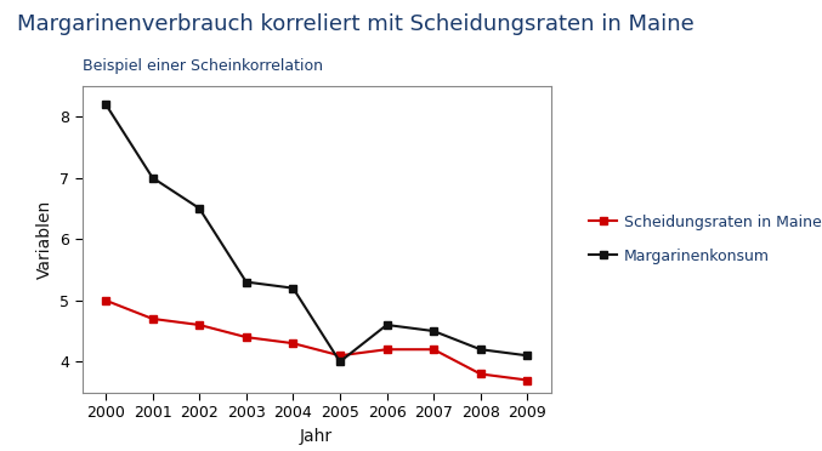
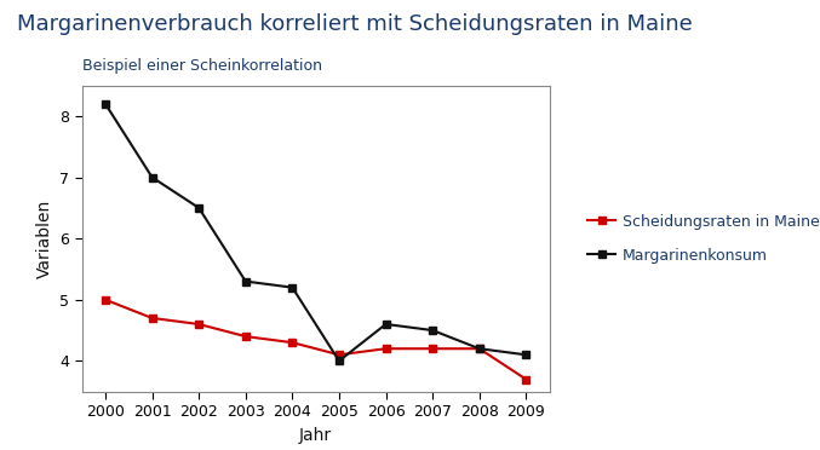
Scheidungsraten in Maine/2008: 3.8 -> 4.2
